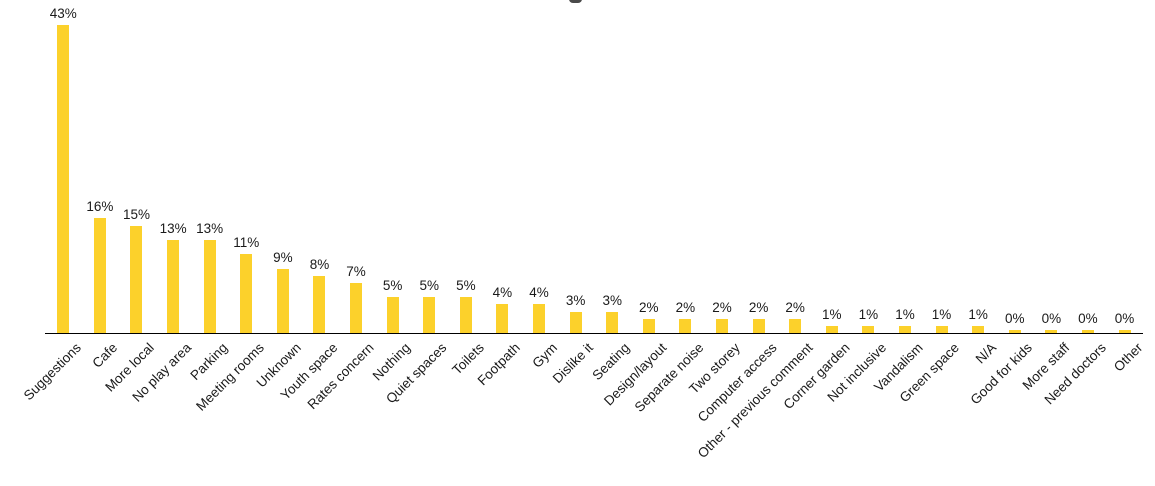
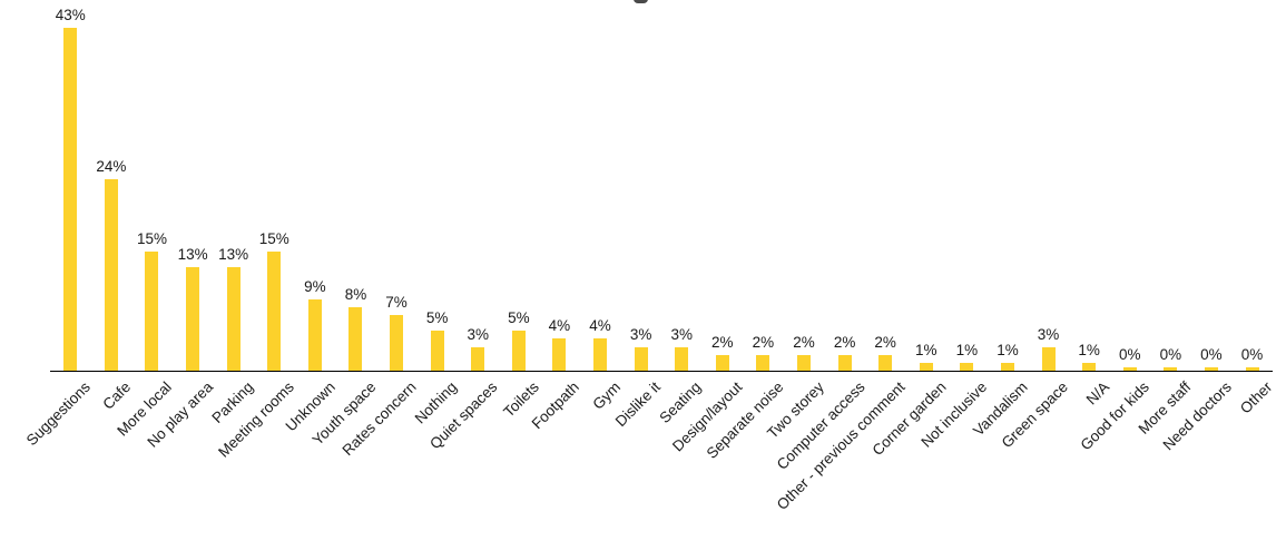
Cafe: 16% -> 24%
Meeting rooms: 11% -> 15%
Quiet spaces: 5% -> 3%
Green space: 1% -> 3%
